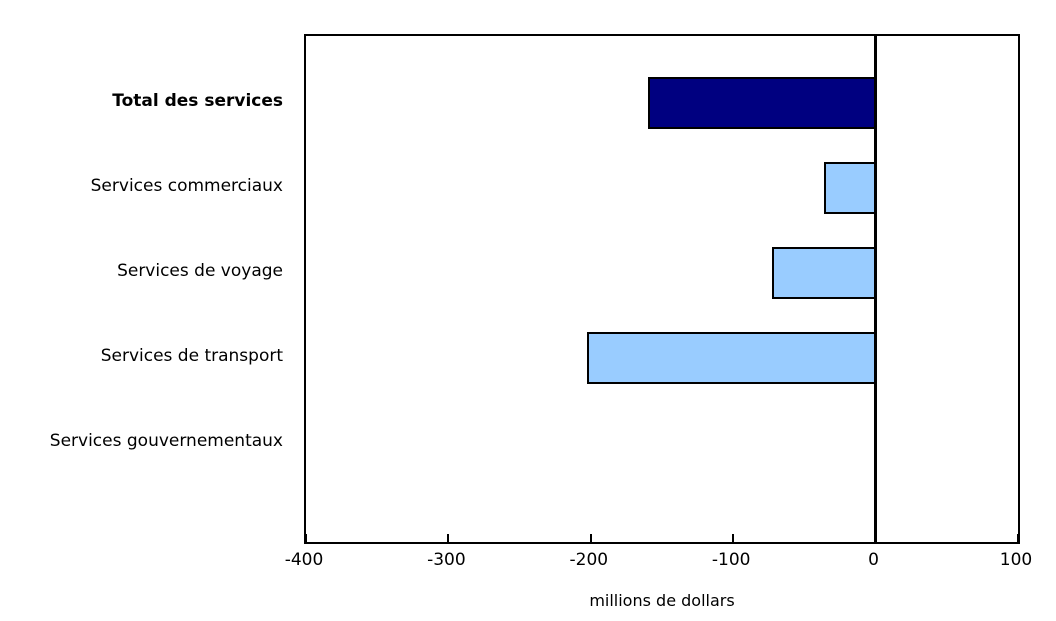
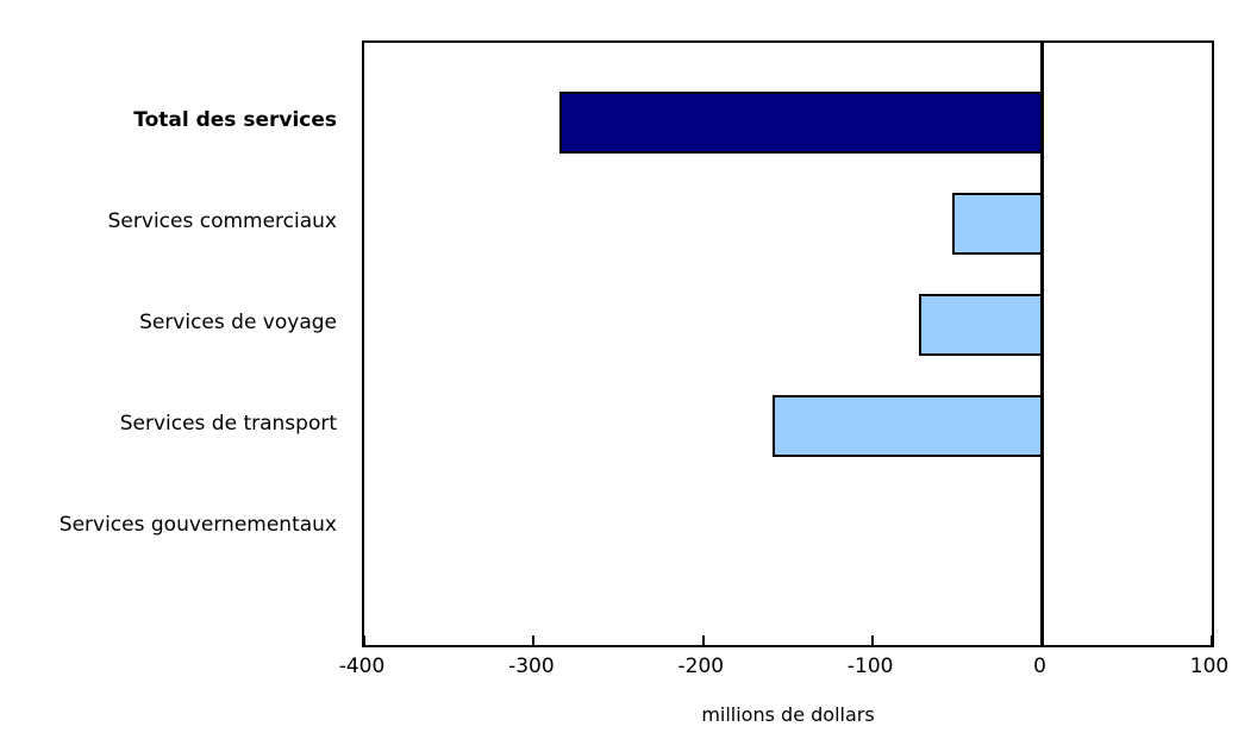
Total des services: -160 -> -285
Services commerciaux: -36 -> -53
Services de transport: -203 -> -159
